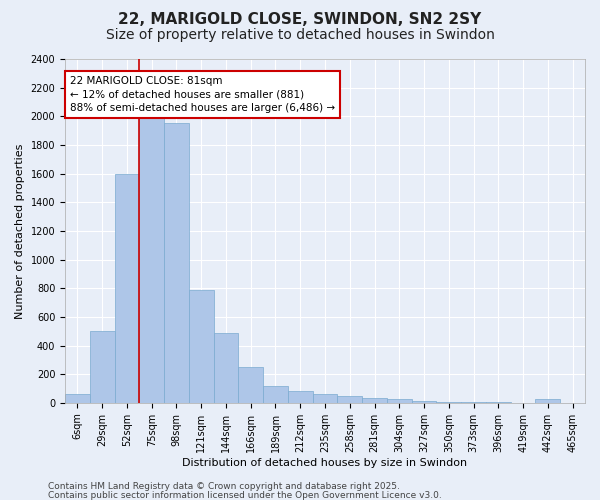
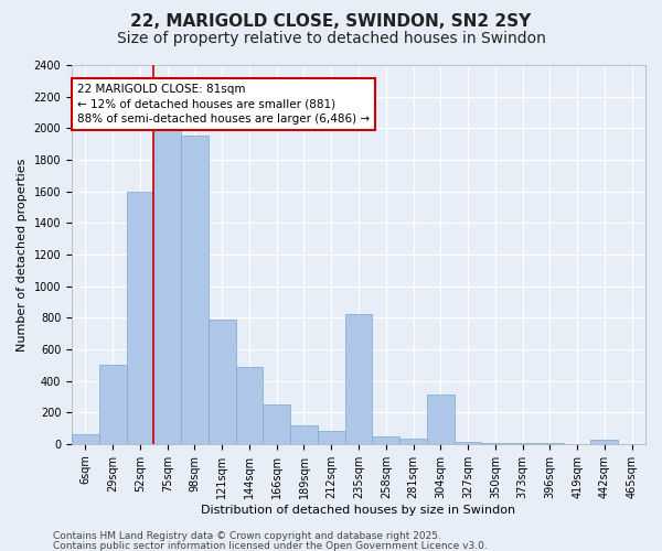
235sqm: 60 -> 820
304sqm: 30 -> 310
